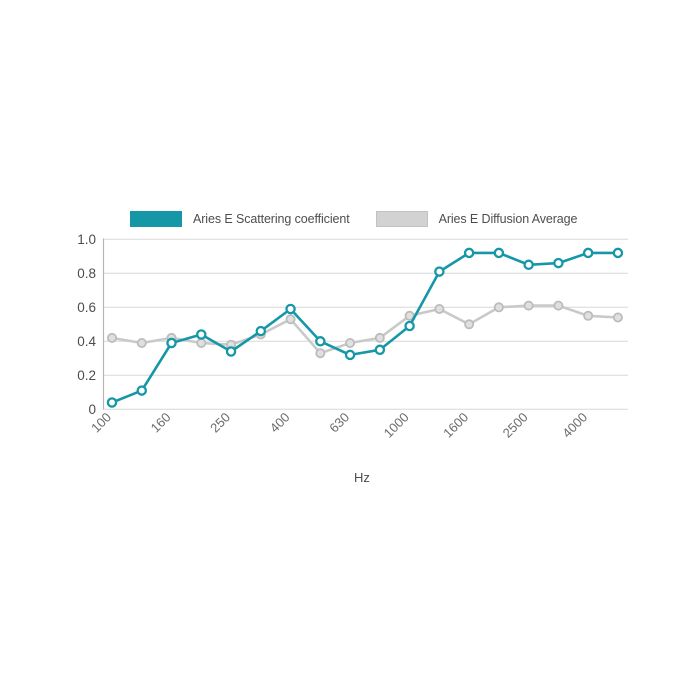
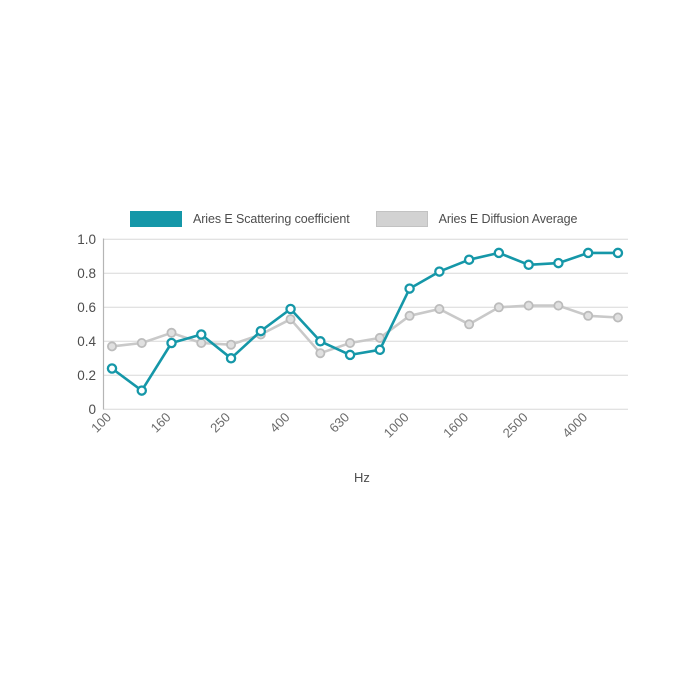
Aries E Scattering coefficient/100: 0.04 -> 0.24
Aries E Diffusion Average/100: 0.42 -> 0.37
Aries E Diffusion Average/160: 0.42 -> 0.45
Aries E Scattering coefficient/250: 0.34 -> 0.30
Aries E Scattering coefficient/1000: 0.49 -> 0.71
Aries E Scattering coefficient/1600: 0.92 -> 0.88
